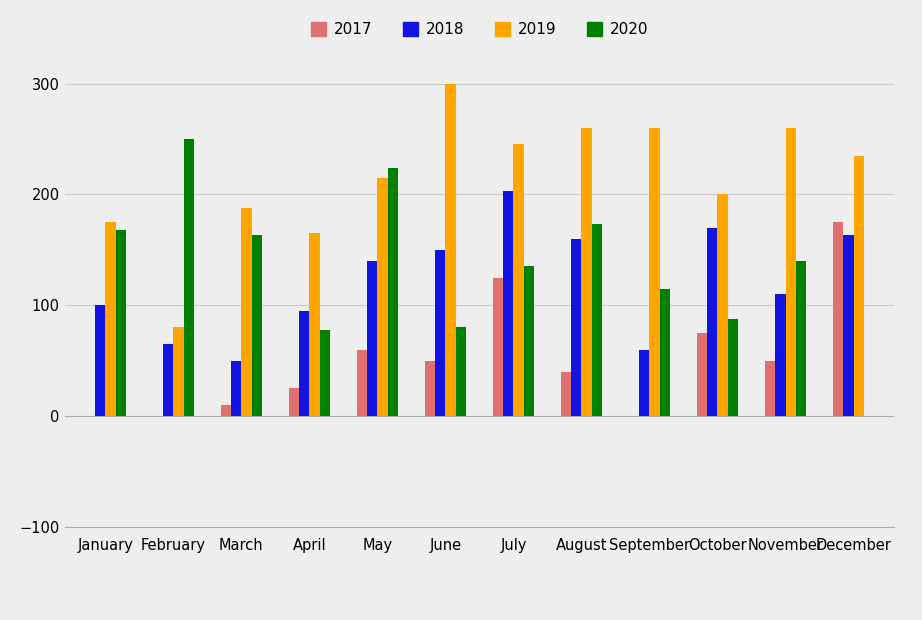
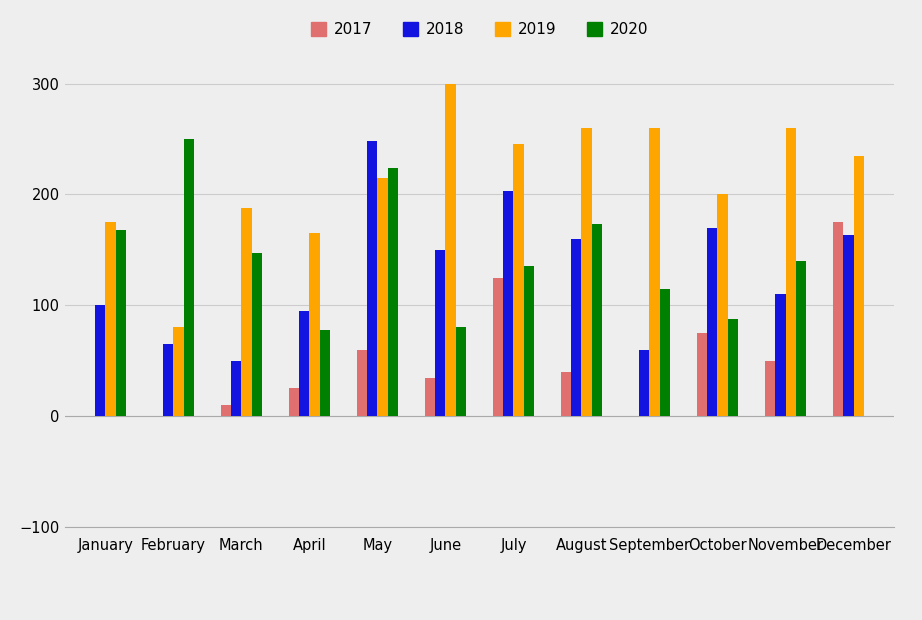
2020/March: 163 -> 147
2018/May: 140 -> 248
2017/June: 50 -> 34
